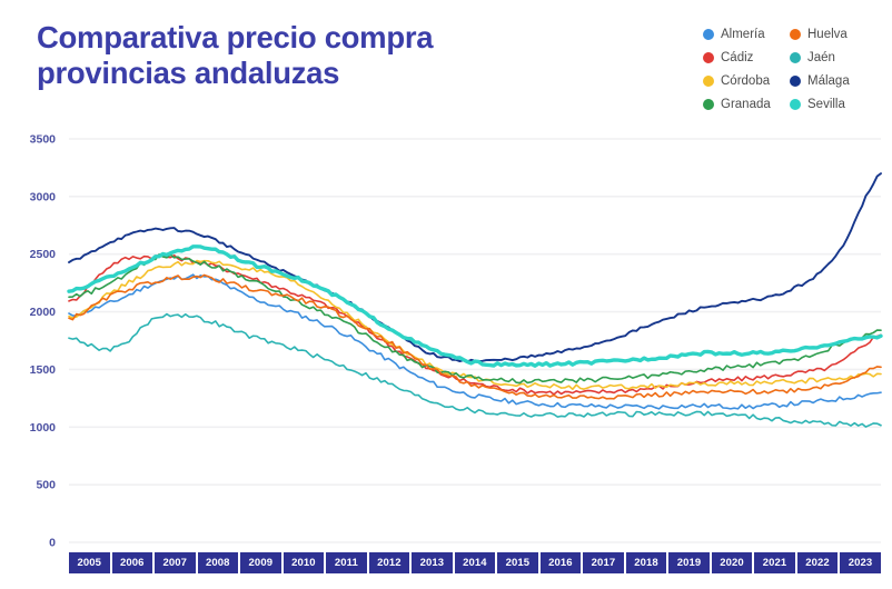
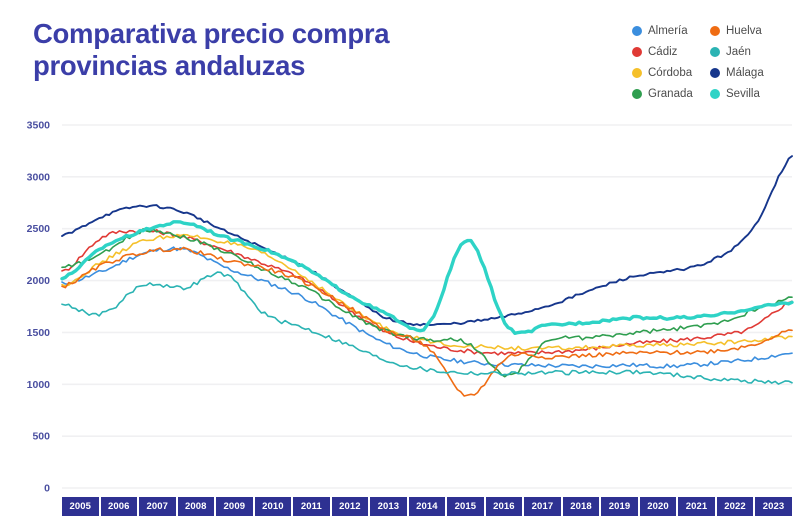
Sevilla/2005: 2180 -> 2020
Jaén/2009: 1790 -> 2060
Huelva/2015: 1290 -> 890
Sevilla/2015: 1540 -> 2390
Granada/2016: 1400 -> 1080
